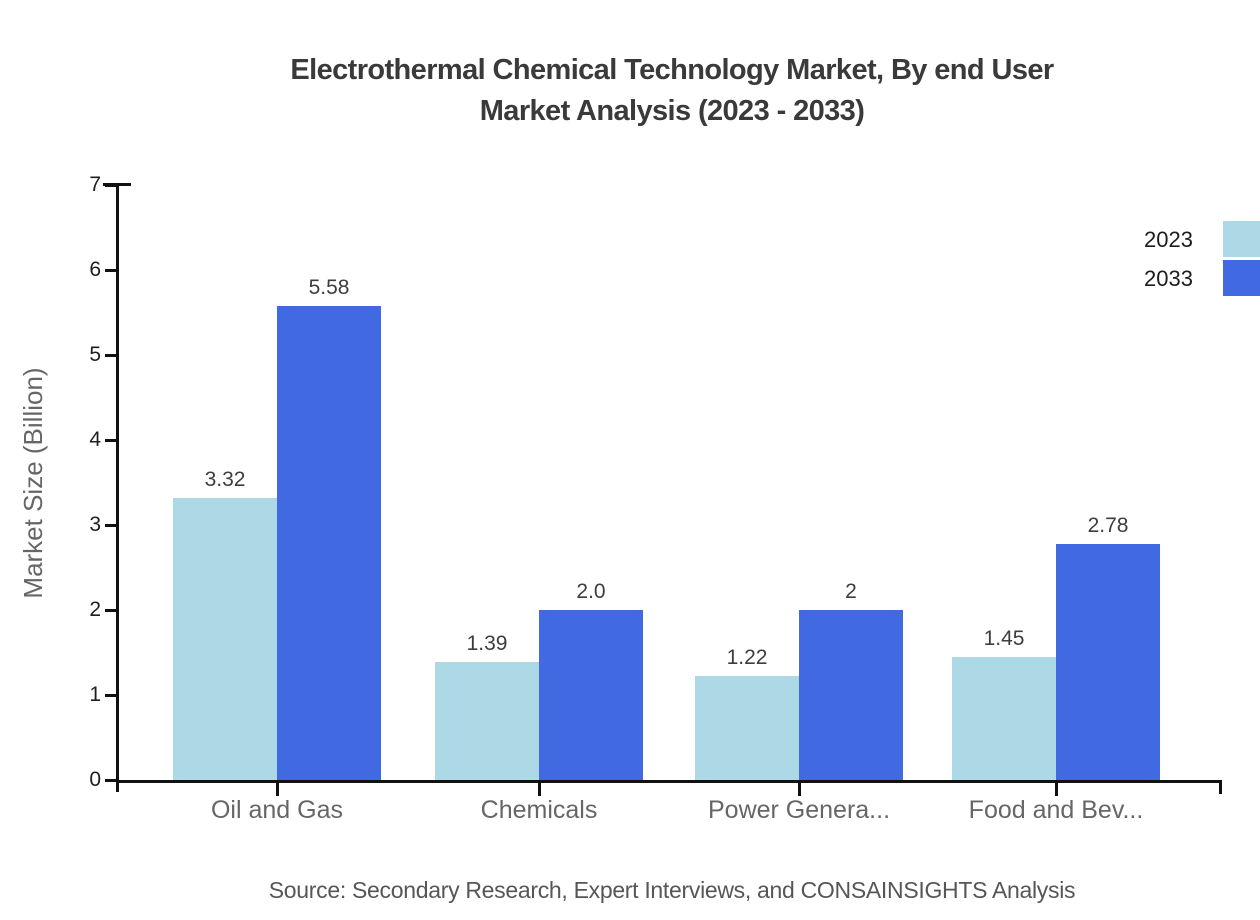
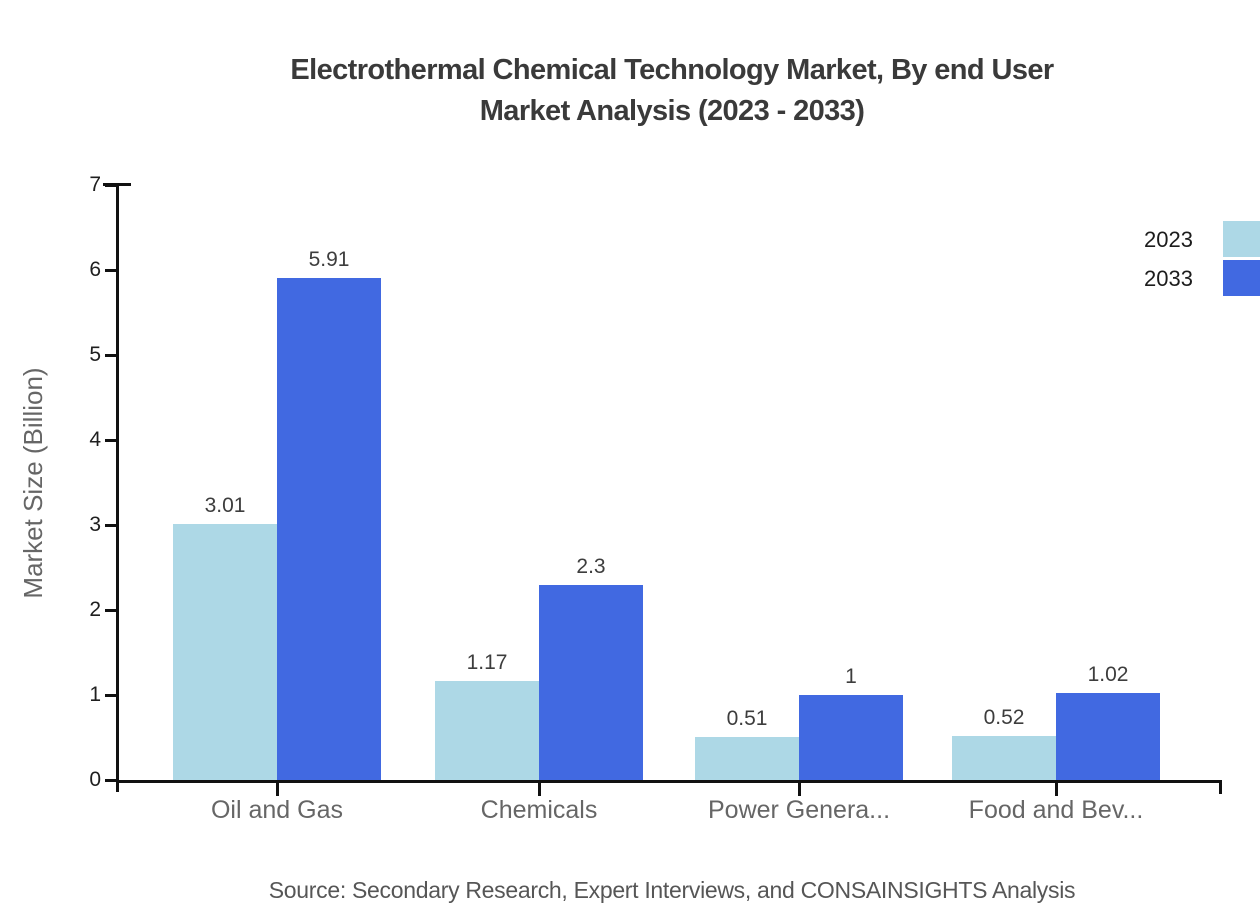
2023/Oil and Gas: 3.32 -> 3.01
2033/Oil and Gas: 5.58 -> 5.91
2023/Chemicals: 1.39 -> 1.17
2033/Chemicals: 2.0 -> 2.3
2023/Power Genera...: 1.22 -> 0.51
2033/Power Genera...: 2 -> 1
2023/Food and Bev...: 1.45 -> 0.52
2033/Food and Bev...: 2.78 -> 1.02
